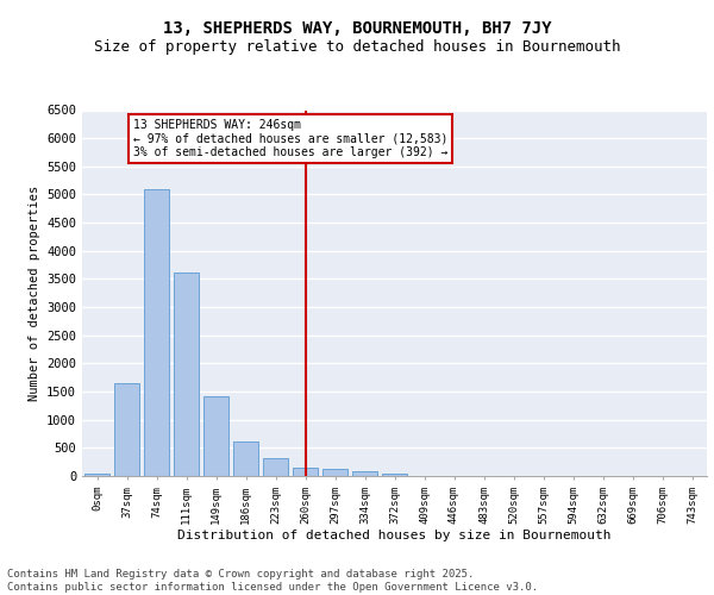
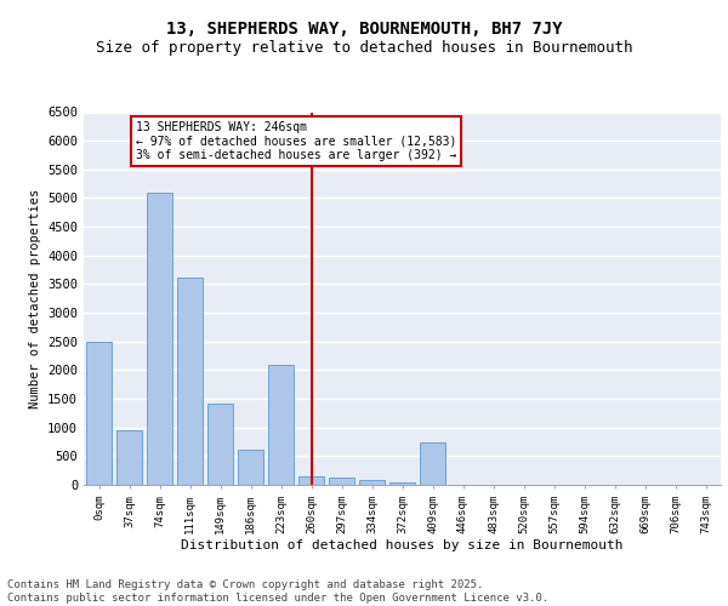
0sqm: 50 -> 2500
37sqm: 1650 -> 950
223sqm: 310 -> 2100
409sqm: 10 -> 750
